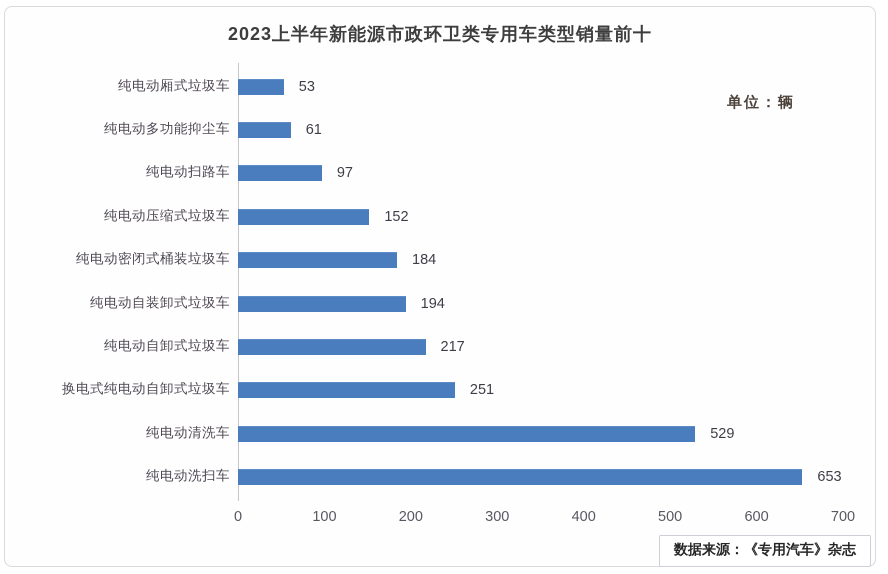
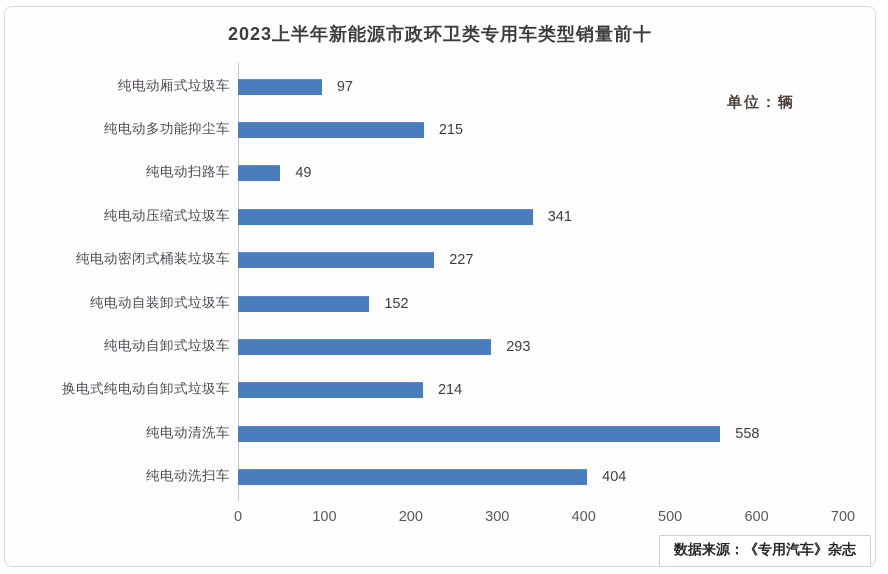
纯电动厢式垃圾车: 53 -> 97
纯电动多功能抑尘车: 61 -> 215
纯电动扫路车: 97 -> 49
纯电动压缩式垃圾车: 152 -> 341
纯电动密闭式桶装垃圾车: 184 -> 227
纯电动自装卸式垃圾车: 194 -> 152
纯电动自卸式垃圾车: 217 -> 293
换电式纯电动自卸式垃圾车: 251 -> 214
纯电动清洗车: 529 -> 558
纯电动洗扫车: 653 -> 404
